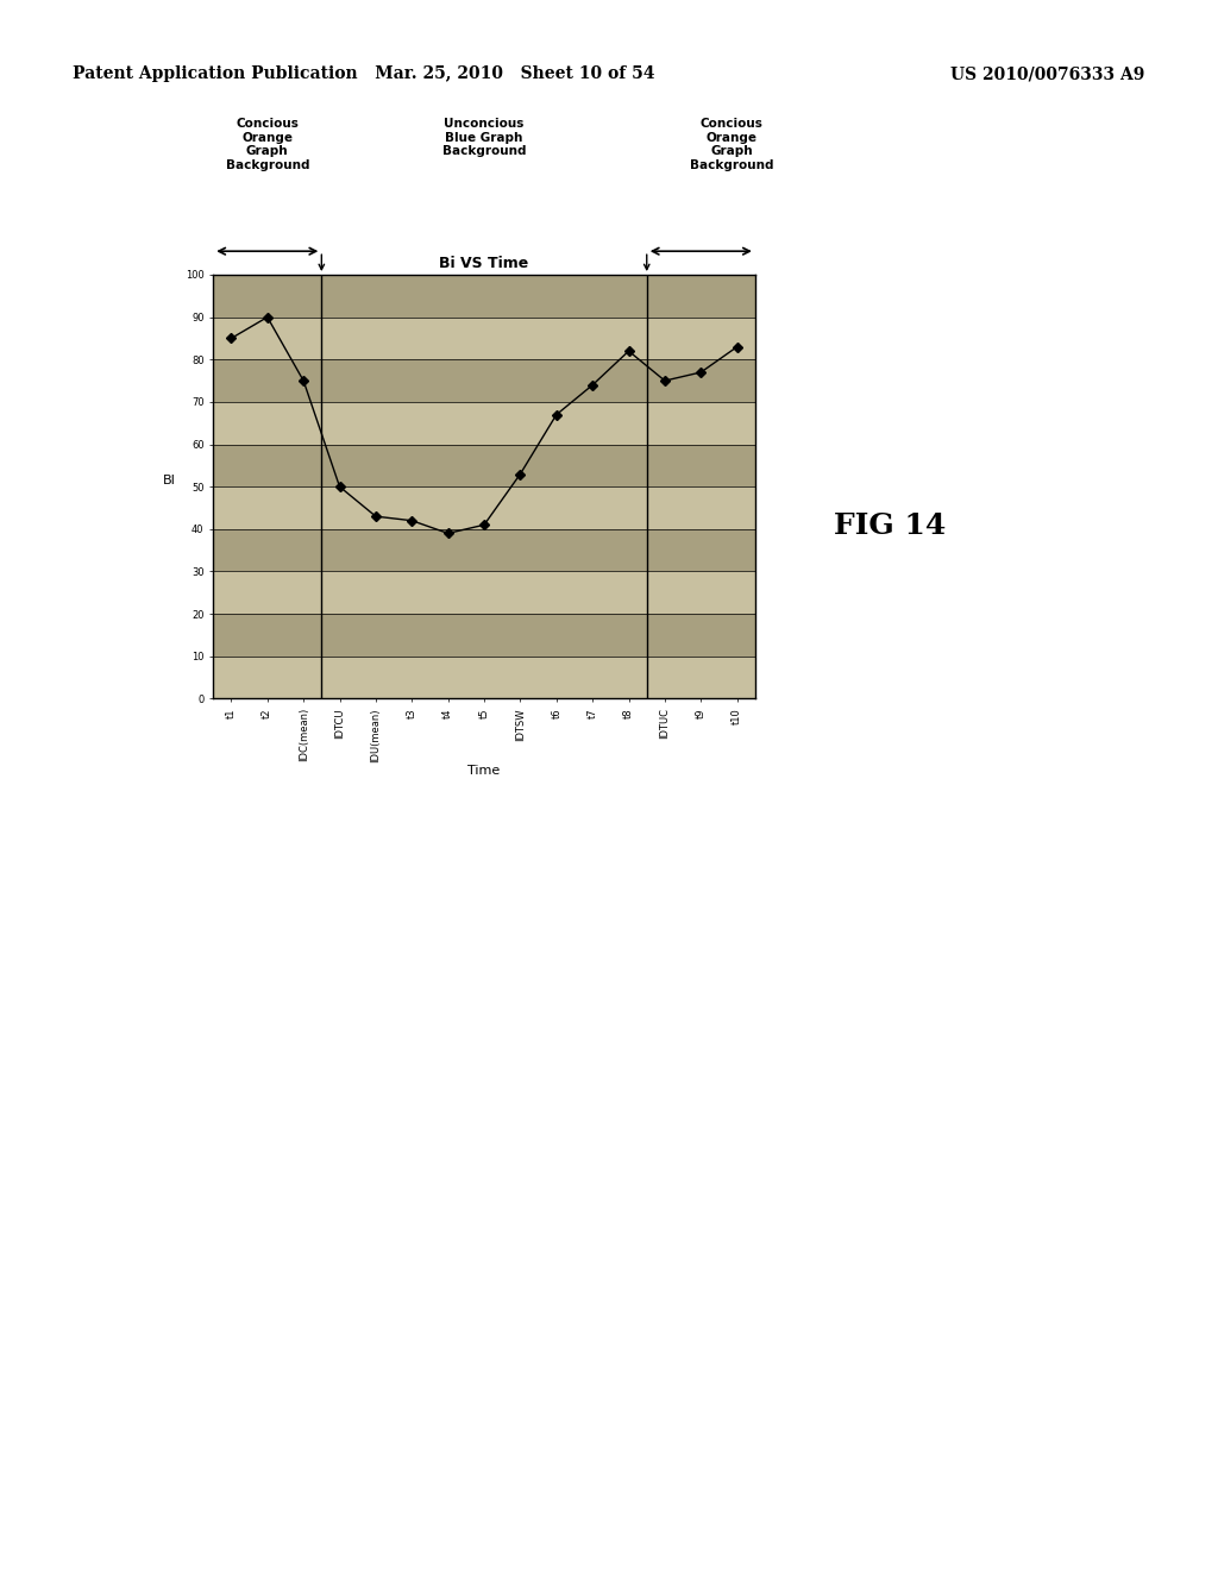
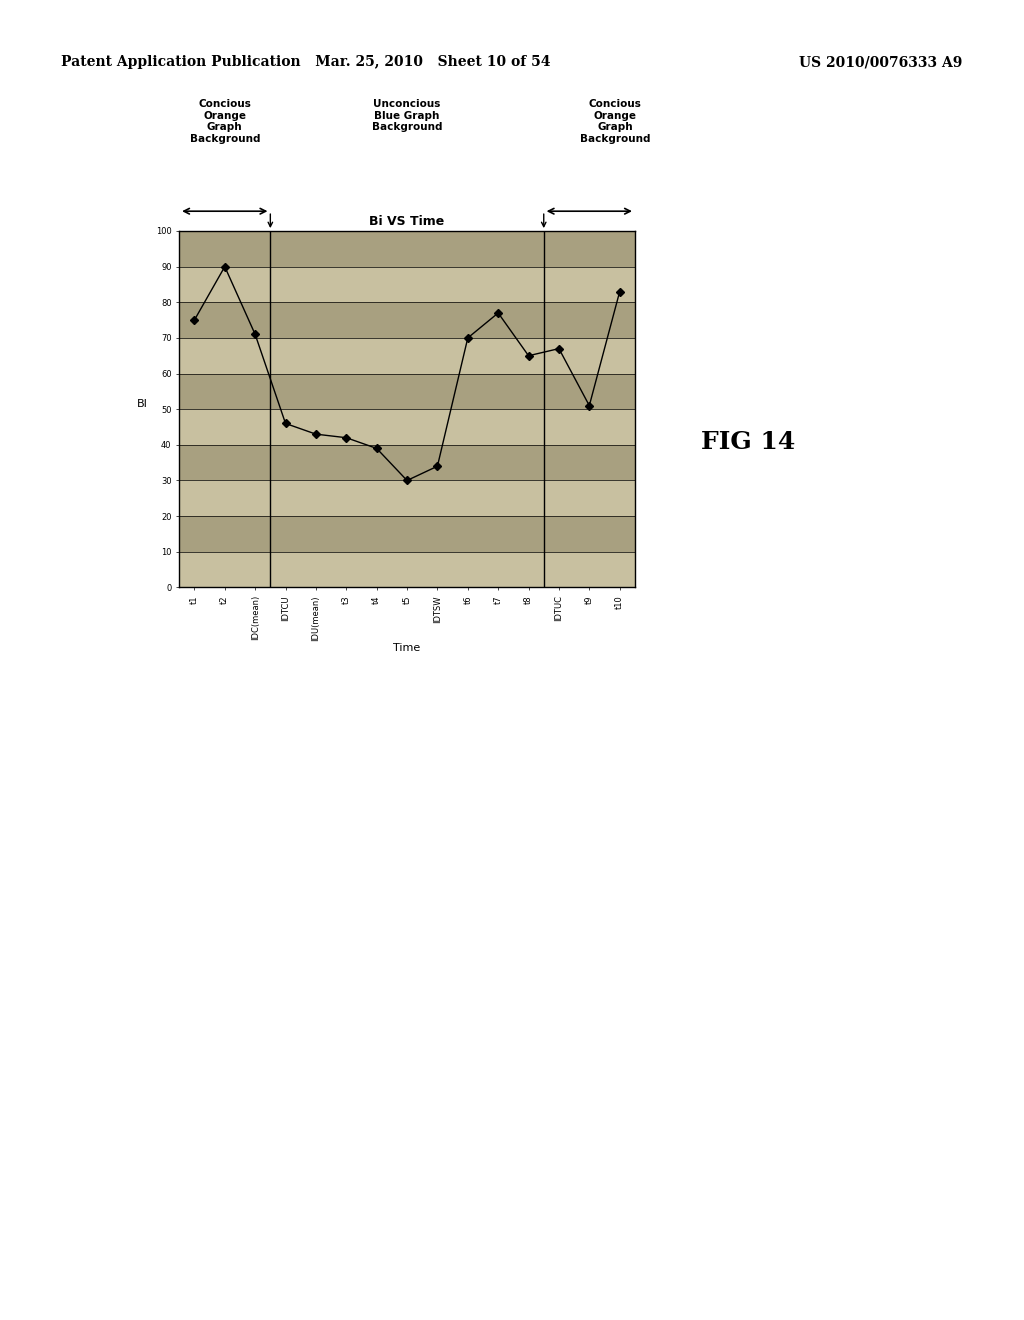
t1: 85 -> 75
IDC(mean): 75 -> 71
IDTCU: 50 -> 46
t5: 41 -> 30
IDTSW: 53 -> 34
t6: 67 -> 70
t7: 74 -> 77
t8: 82 -> 65
IDTUC: 75 -> 67
t9: 77 -> 51
